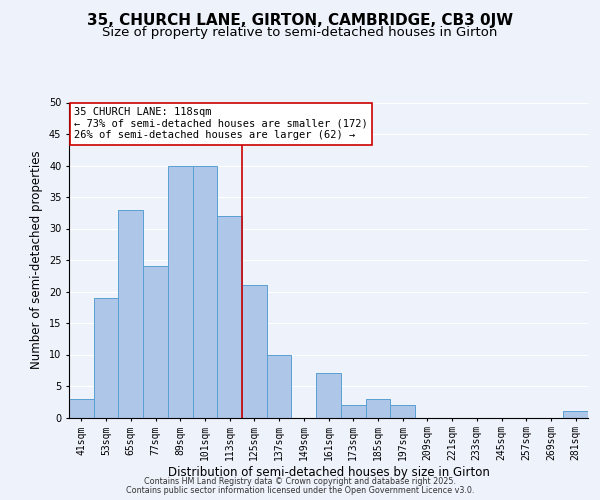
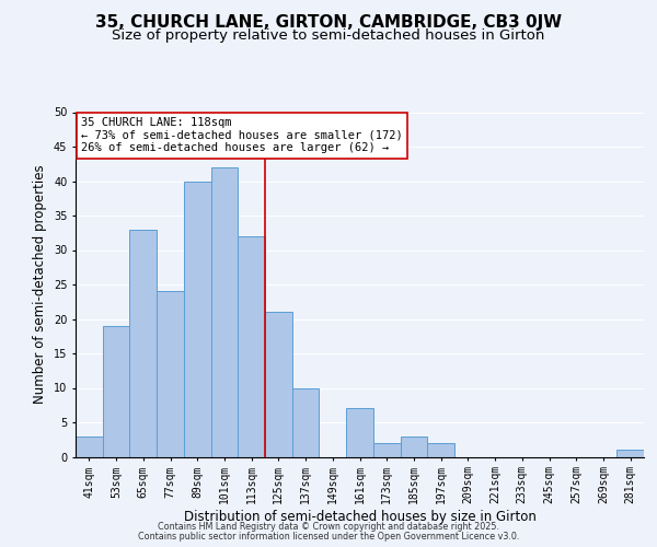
101sqm: 40 -> 42
